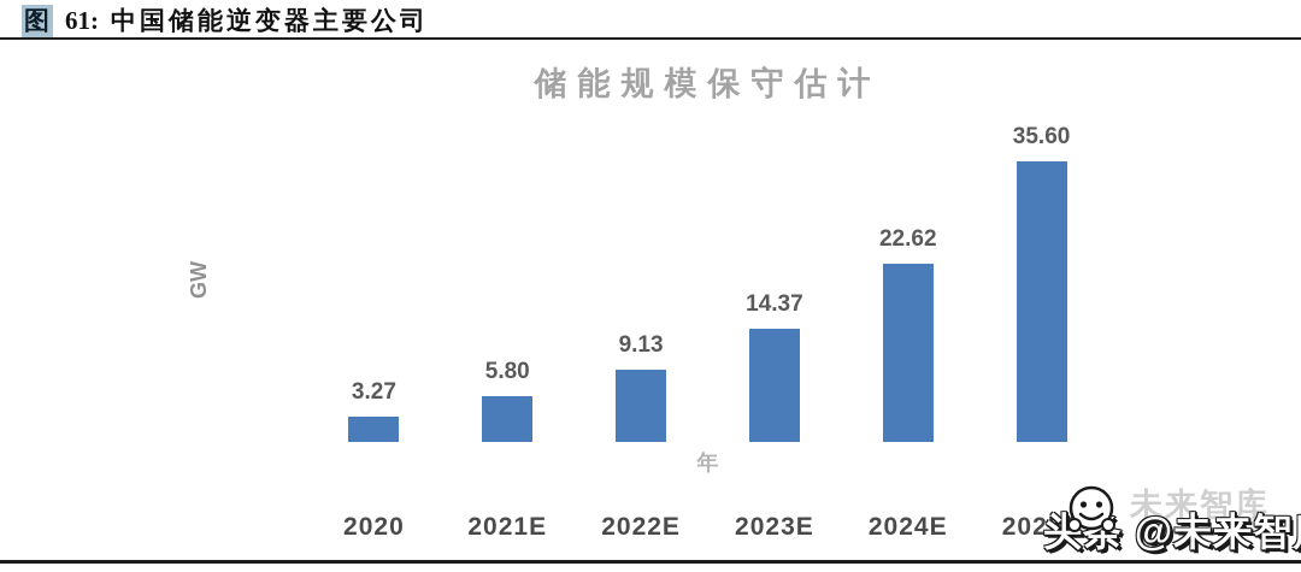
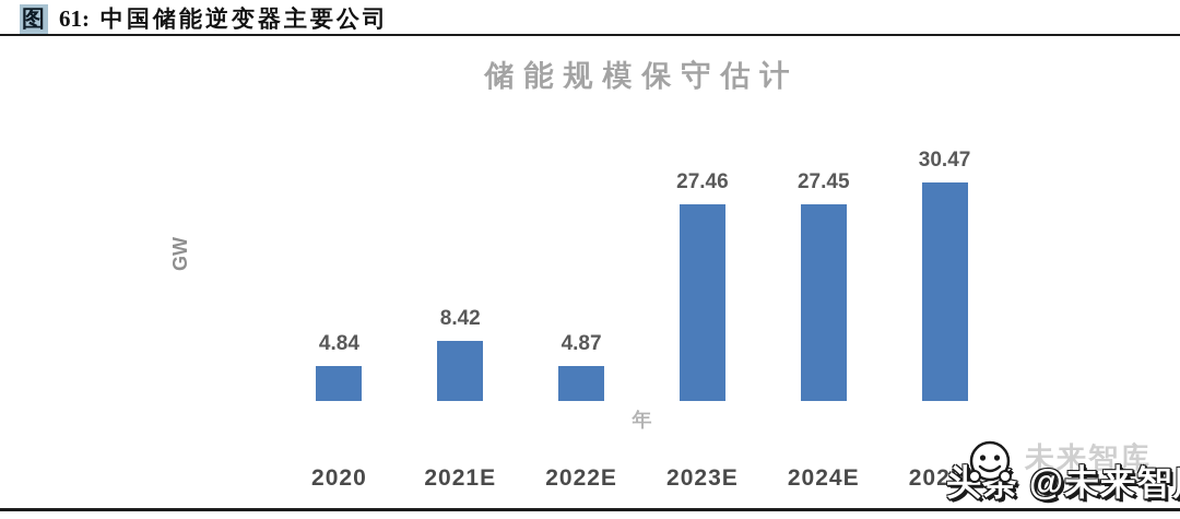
2020: 3.27 -> 4.84
2021E: 5.80 -> 8.42
2022E: 9.13 -> 4.87
2023E: 14.37 -> 27.46
2024E: 22.62 -> 27.45
2025E: 35.60 -> 30.47
